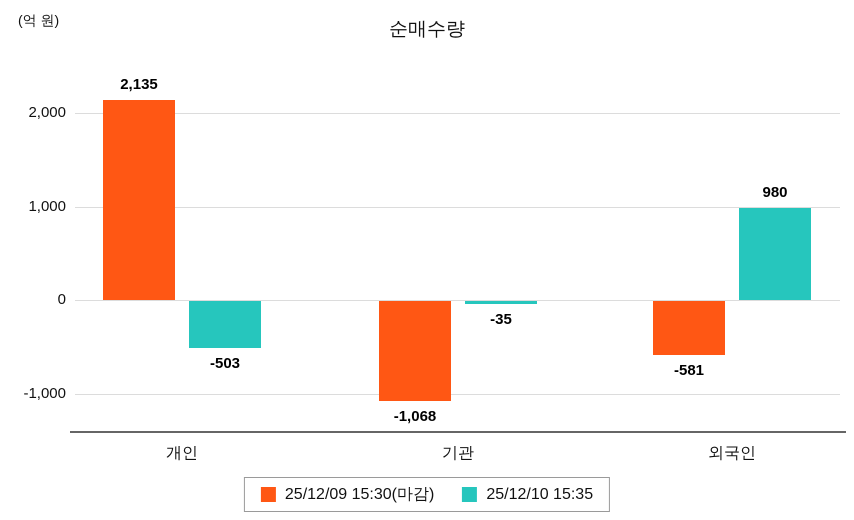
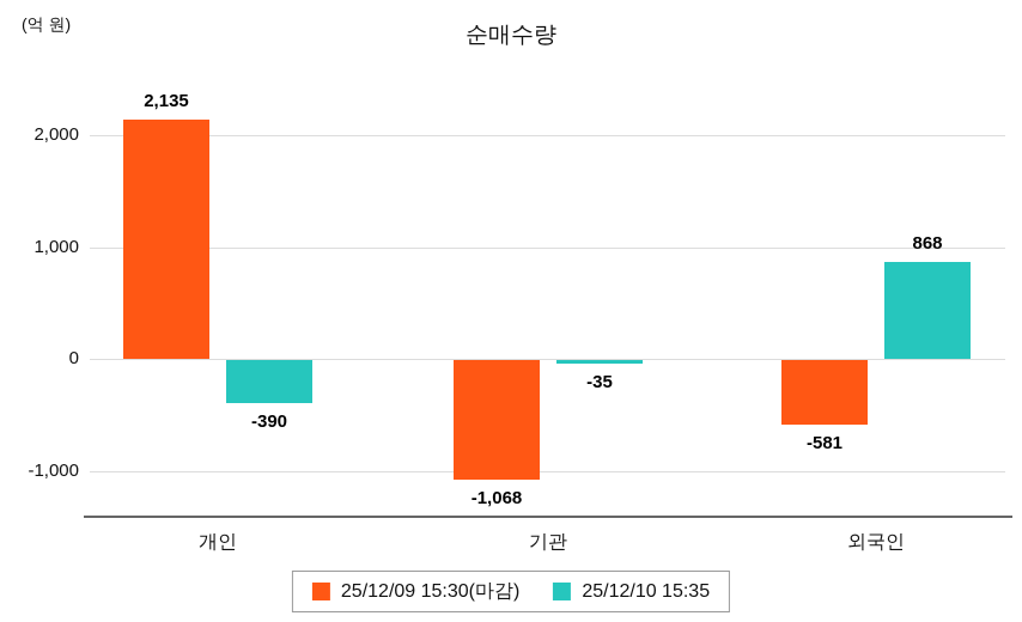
25/12/10 15:35/개인: -503 -> -390
25/12/10 15:35/외국인: 980 -> 868
